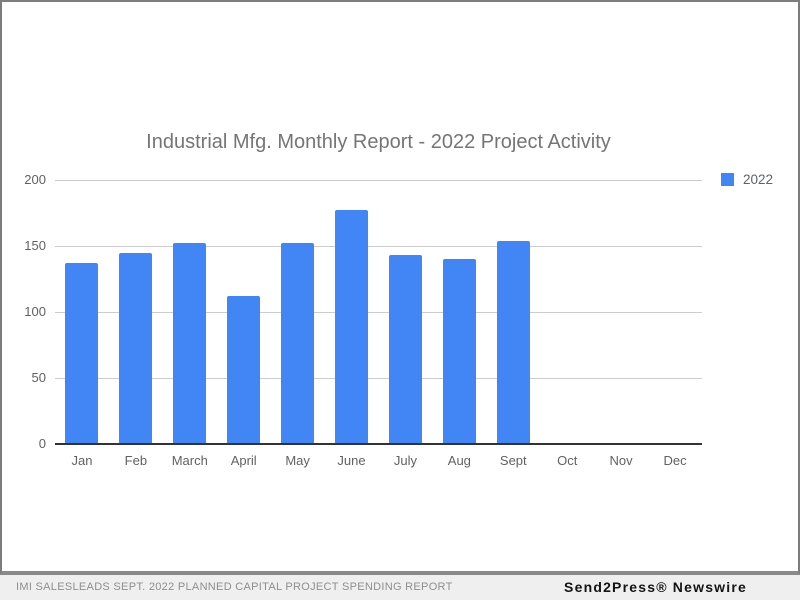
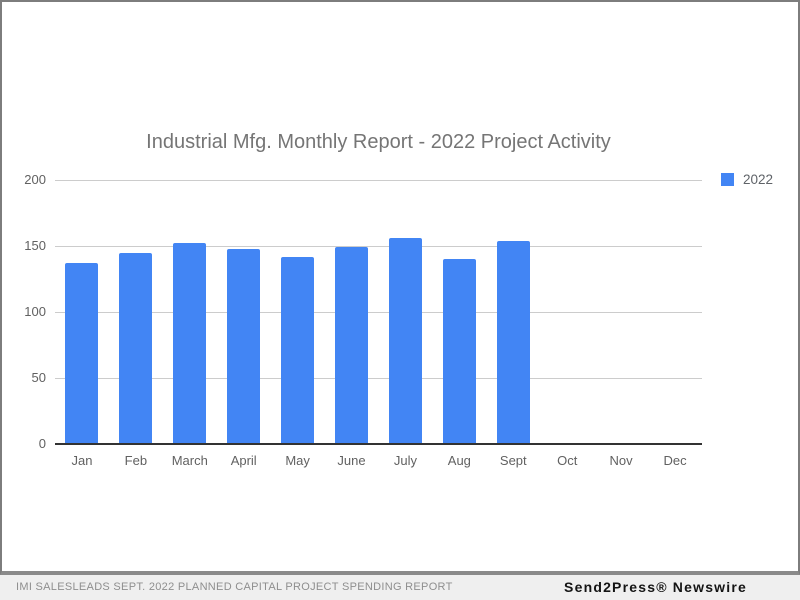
April: 112 -> 148
May: 152 -> 142
June: 177 -> 149
July: 143 -> 156
